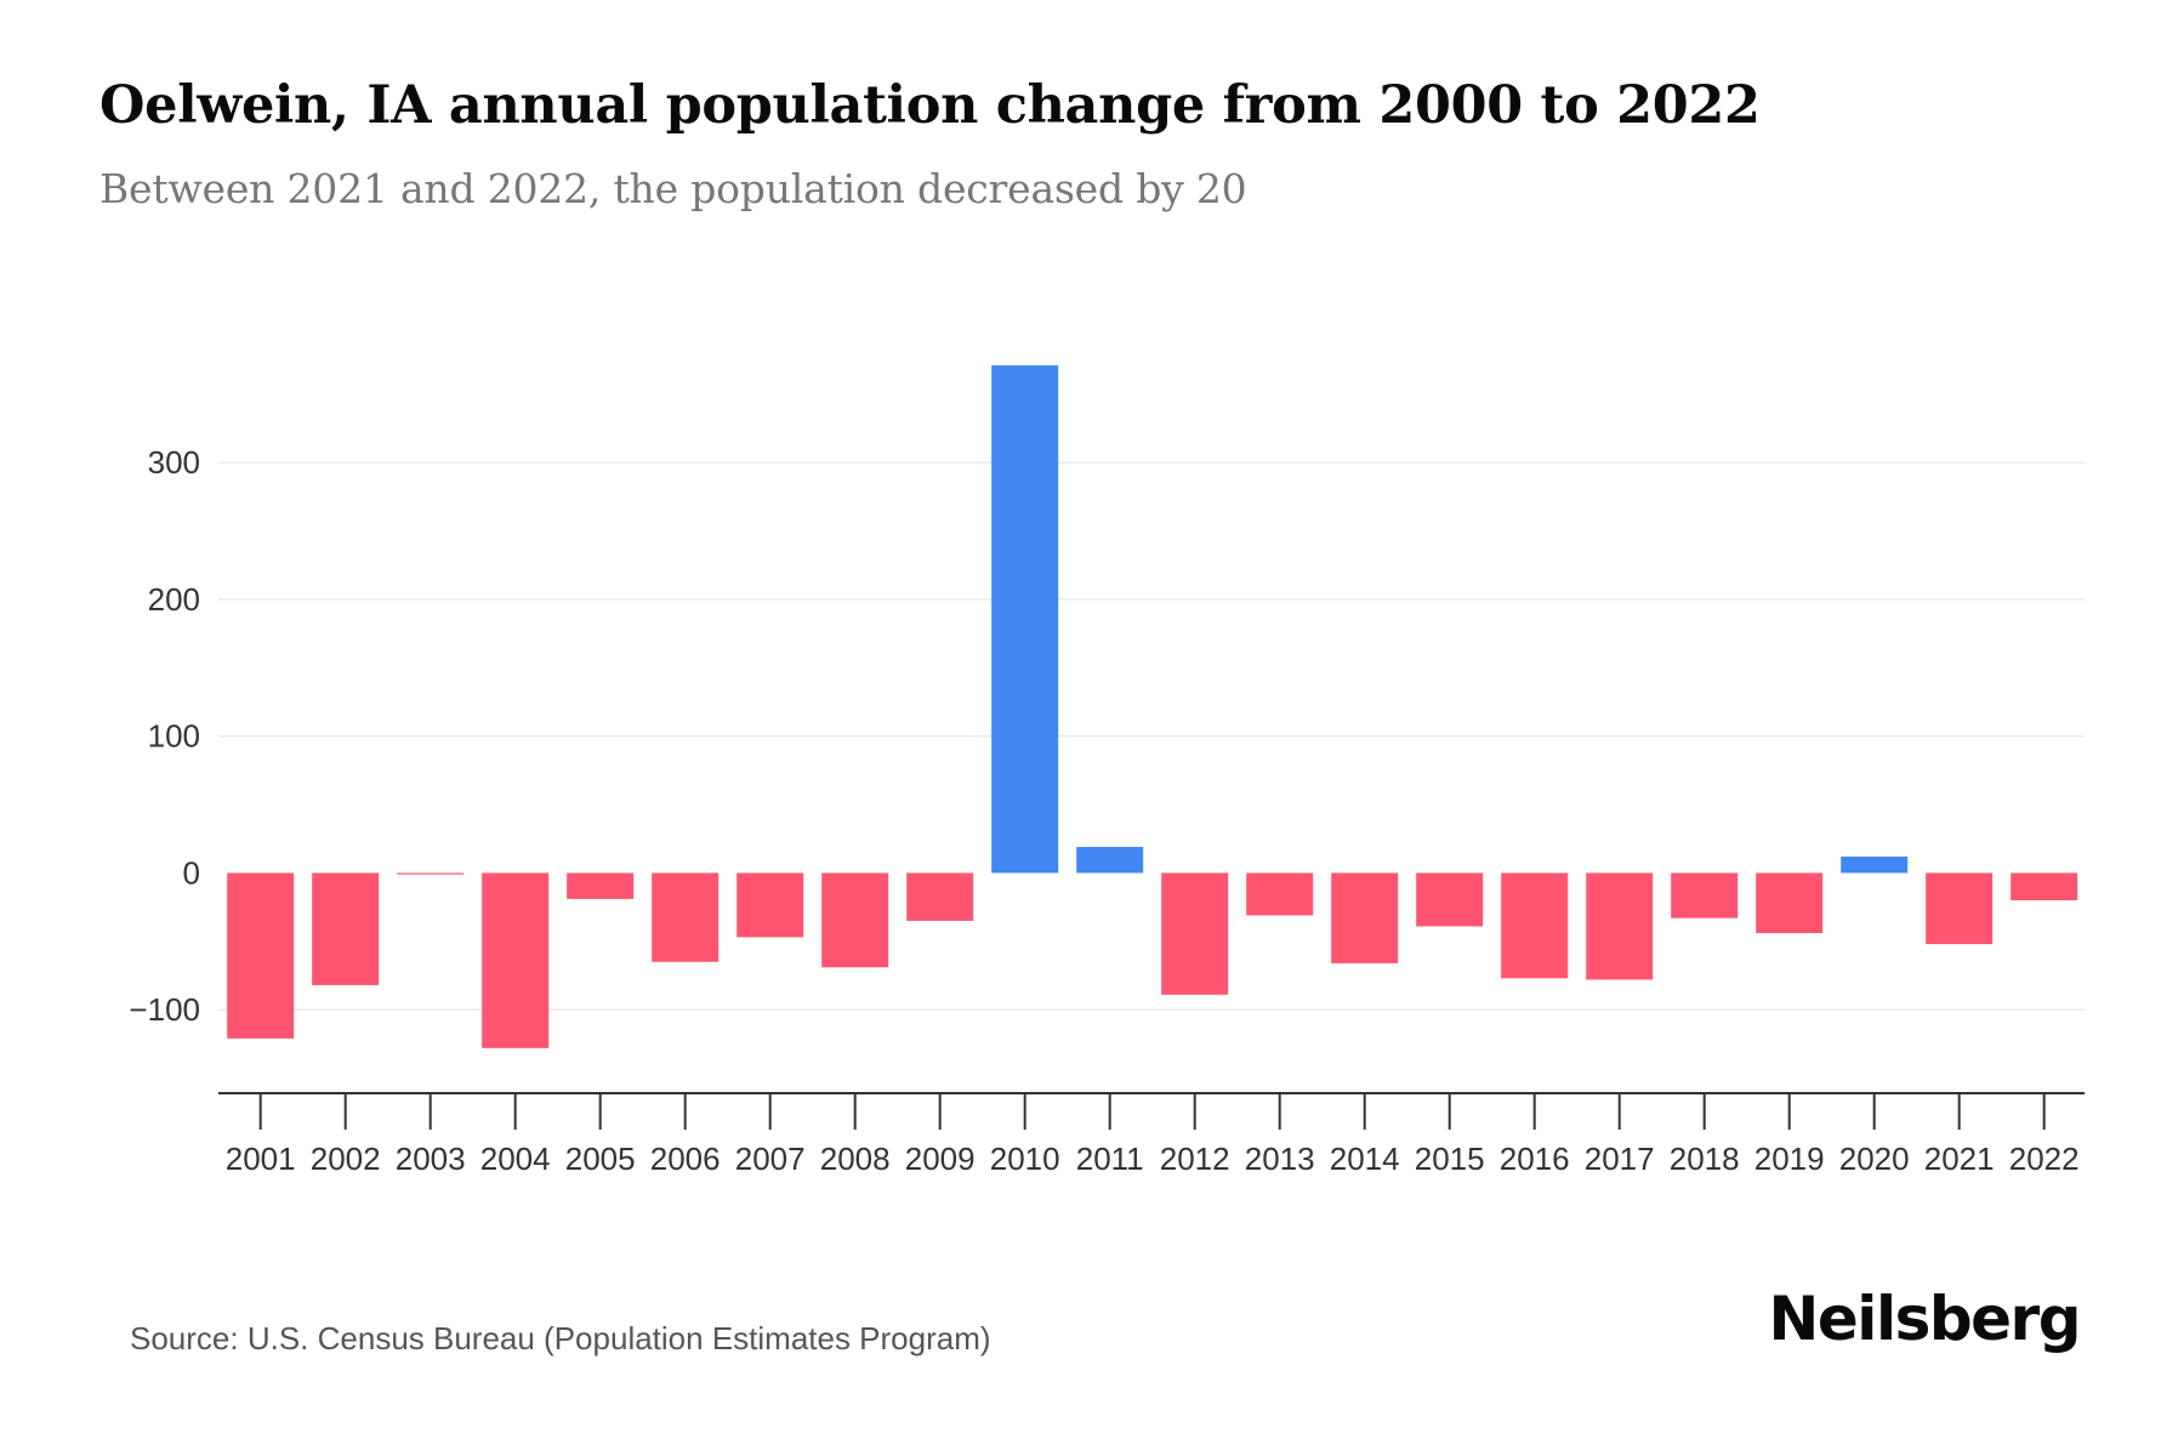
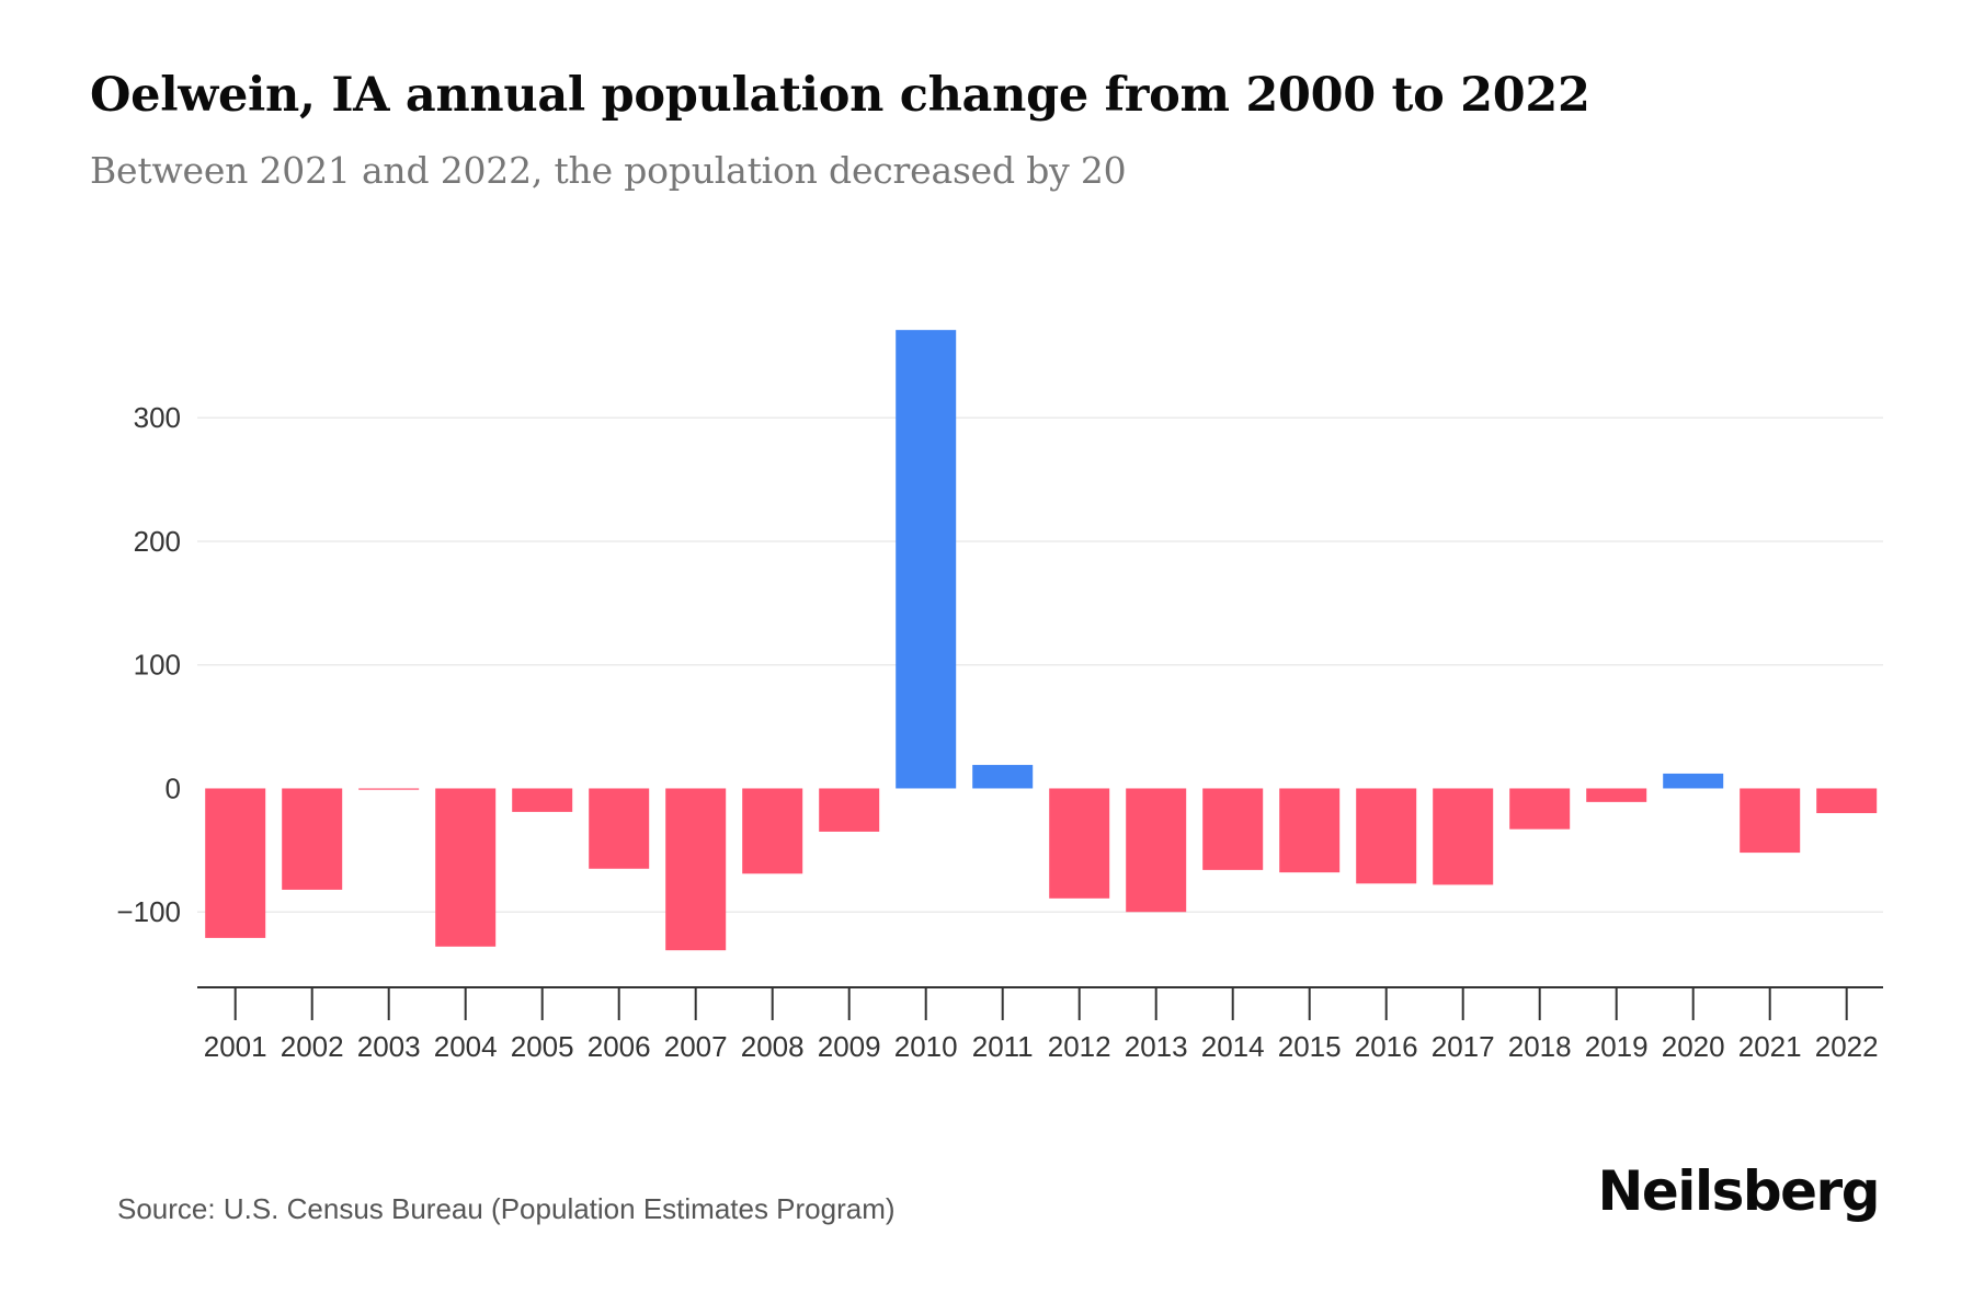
2007: -47 -> -131
2013: -31 -> -100
2015: -39 -> -68
2019: -44 -> -11
